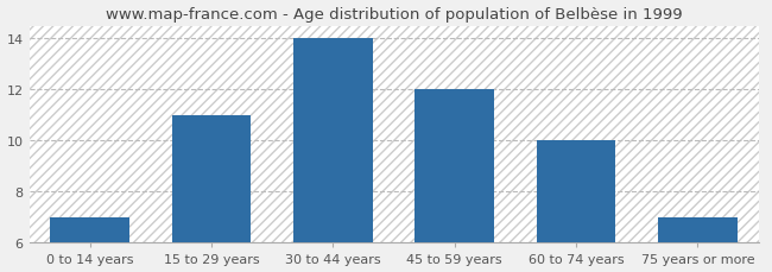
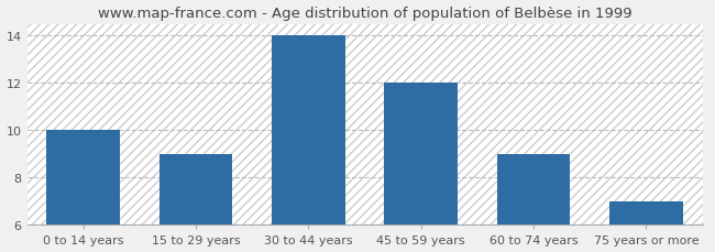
0 to 14 years: 7 -> 10
15 to 29 years: 11 -> 9
60 to 74 years: 10 -> 9
